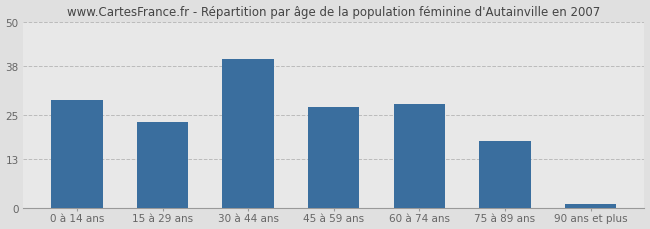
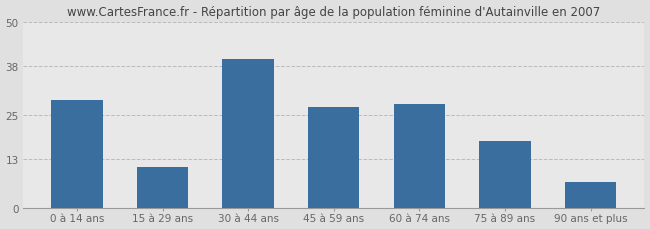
15 à 29 ans: 23 -> 11
90 ans et plus: 1 -> 7
